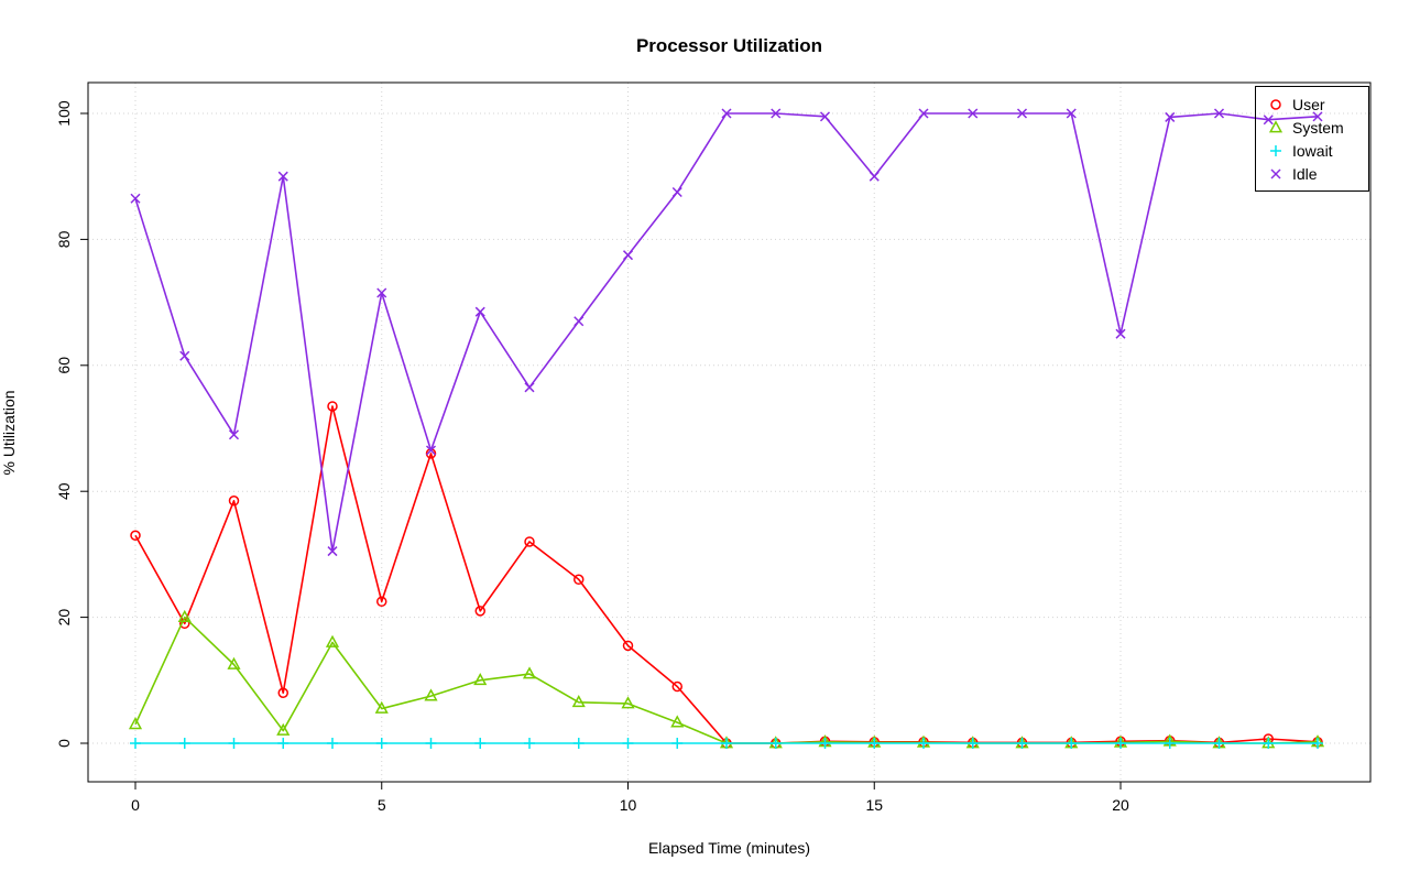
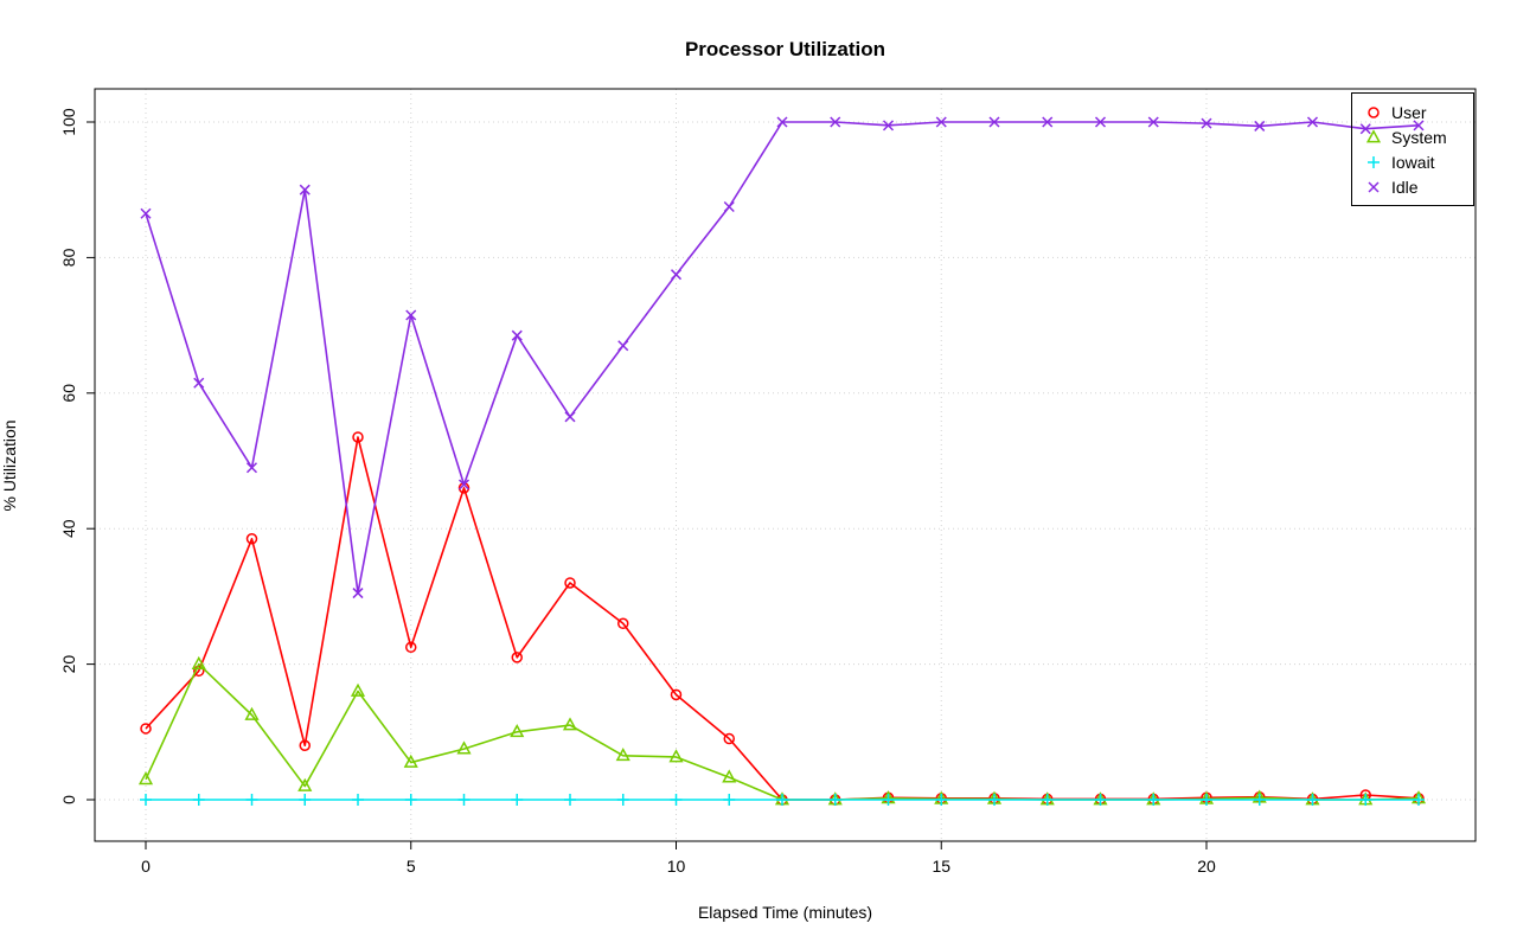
User/0: 33 -> 10
Idle/15: 90 -> 100
Idle/20: 65 -> 100
